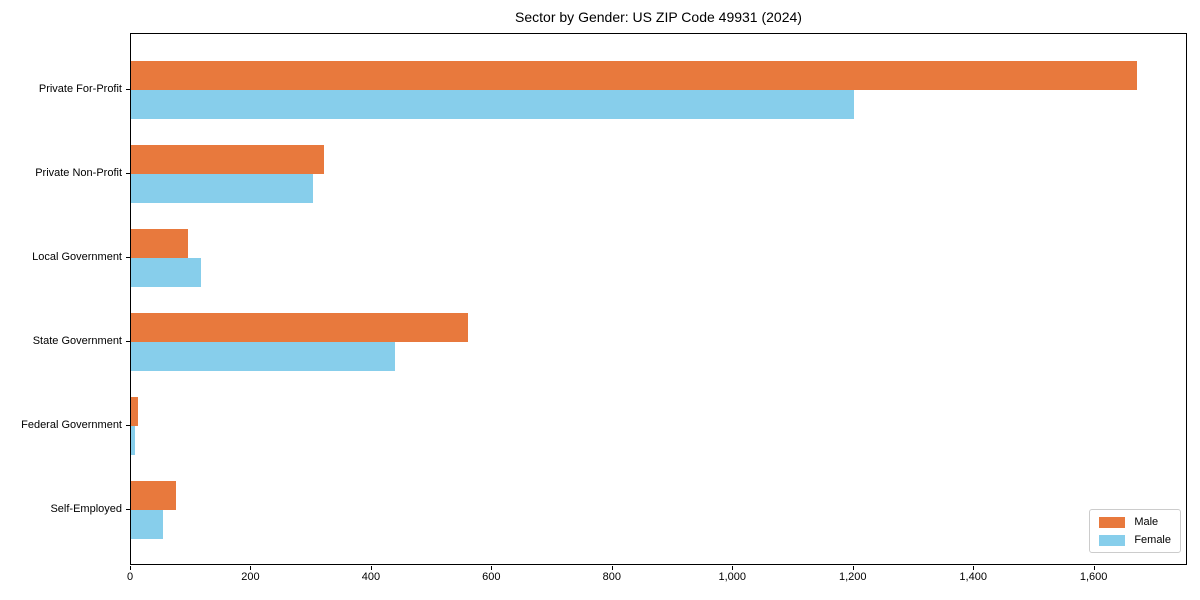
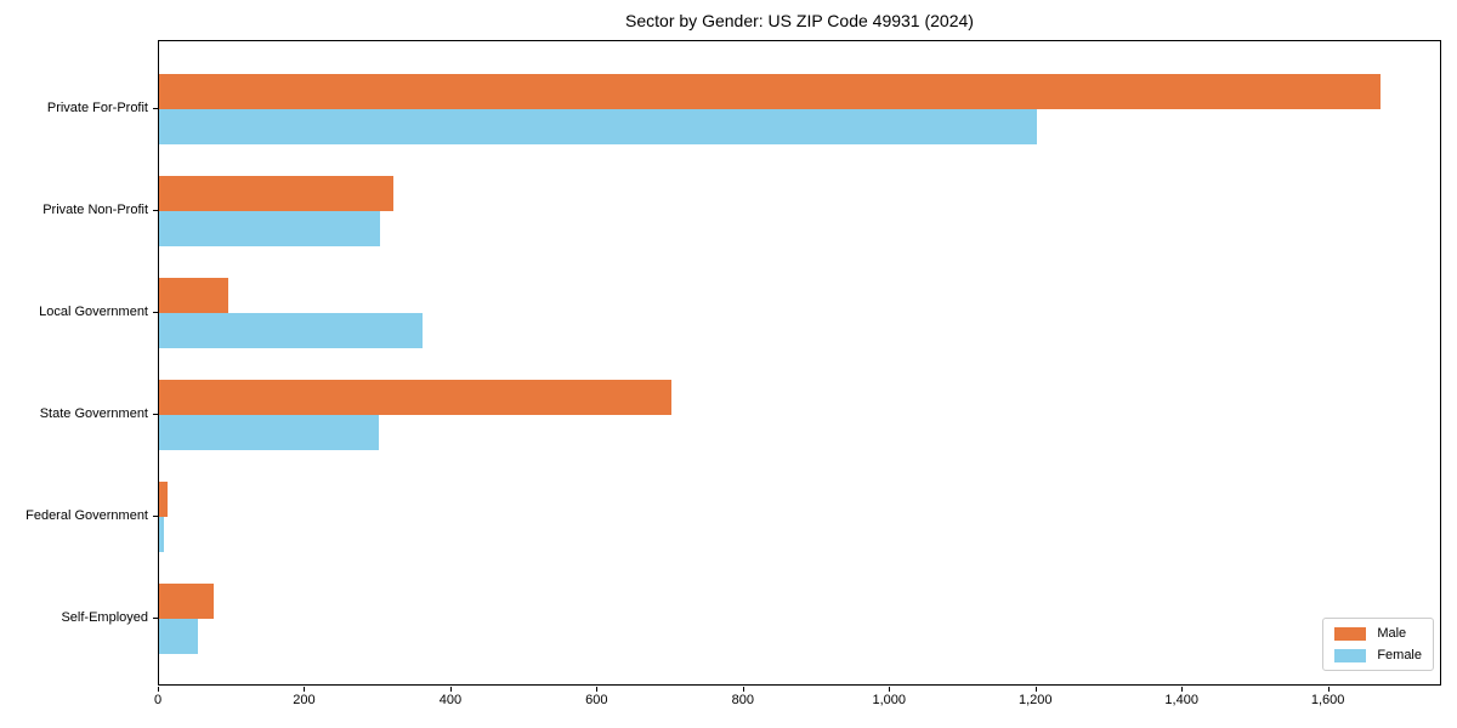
Female/Local Government: 120 -> 360
Male/State Government: 560 -> 700
Female/State Government: 440 -> 300
